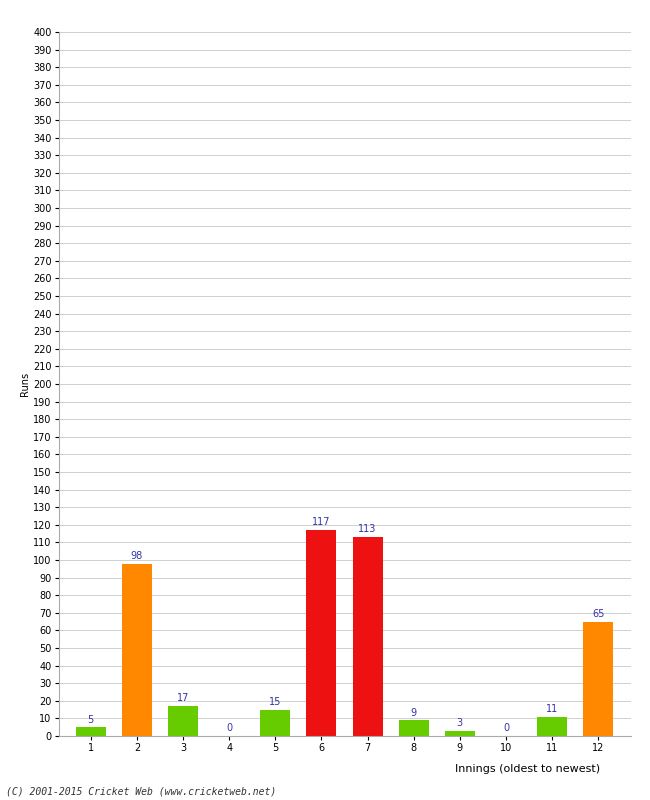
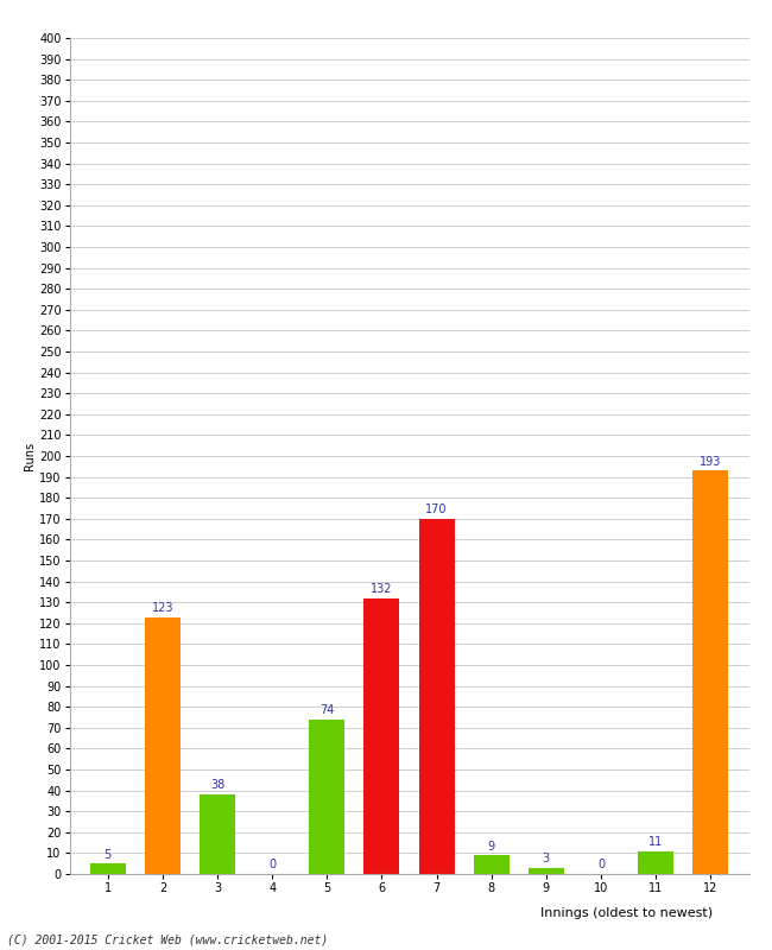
2: 98 -> 123
3: 17 -> 38
5: 15 -> 74
6: 117 -> 132
7: 113 -> 170
12: 65 -> 193
